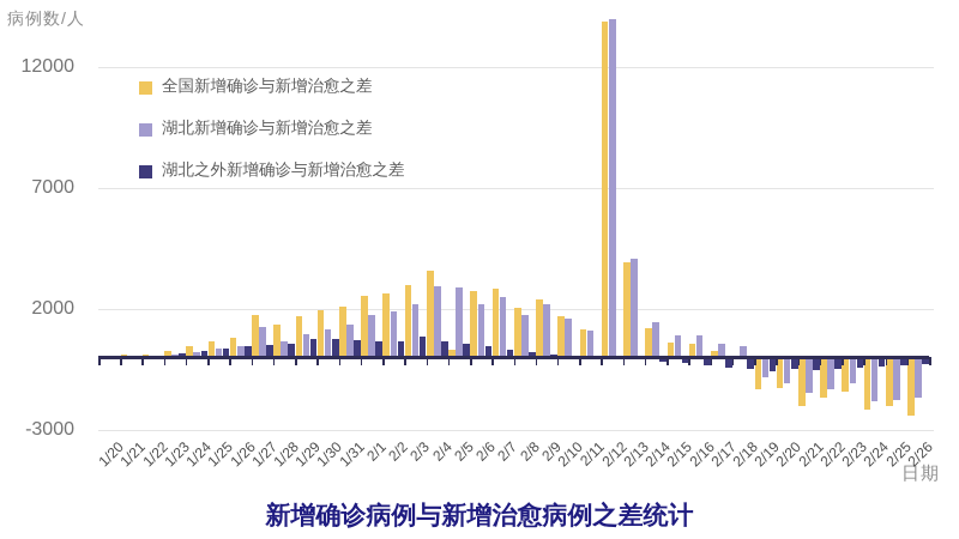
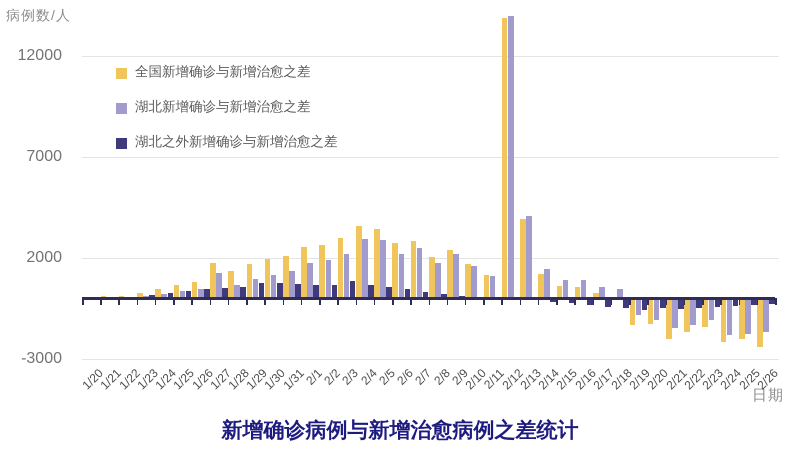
全国新增确诊与新增治愈之差/2/5: 300 -> 3400
